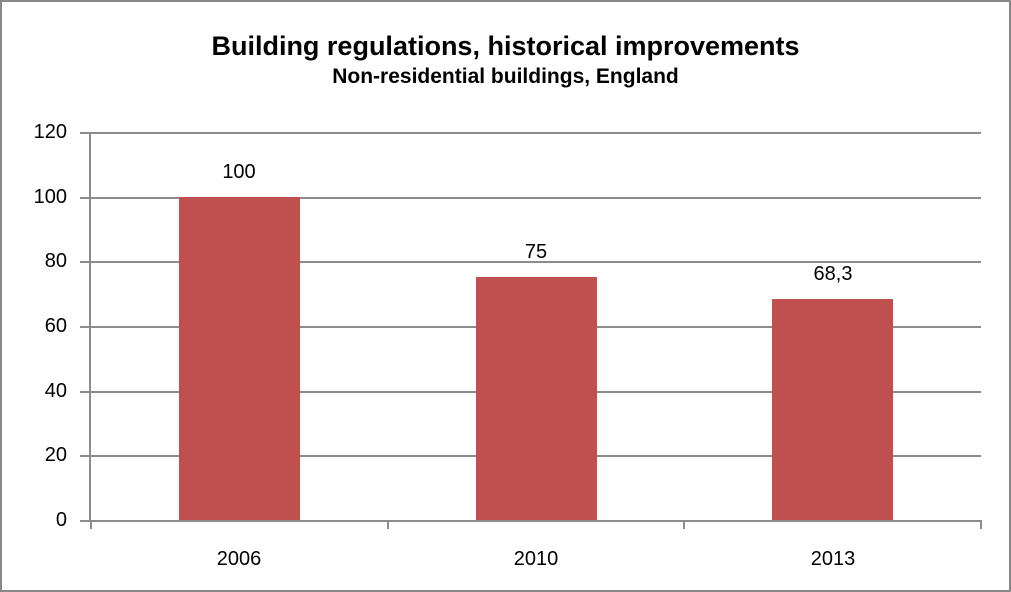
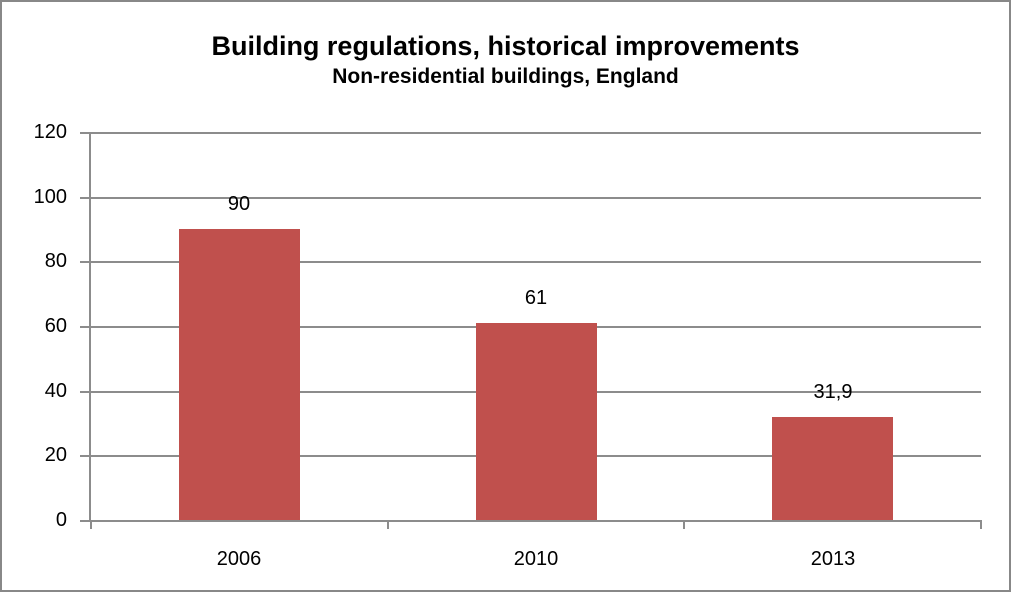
2006: 100 -> 90
2010: 75 -> 61
2013: 68,3 -> 31,9
